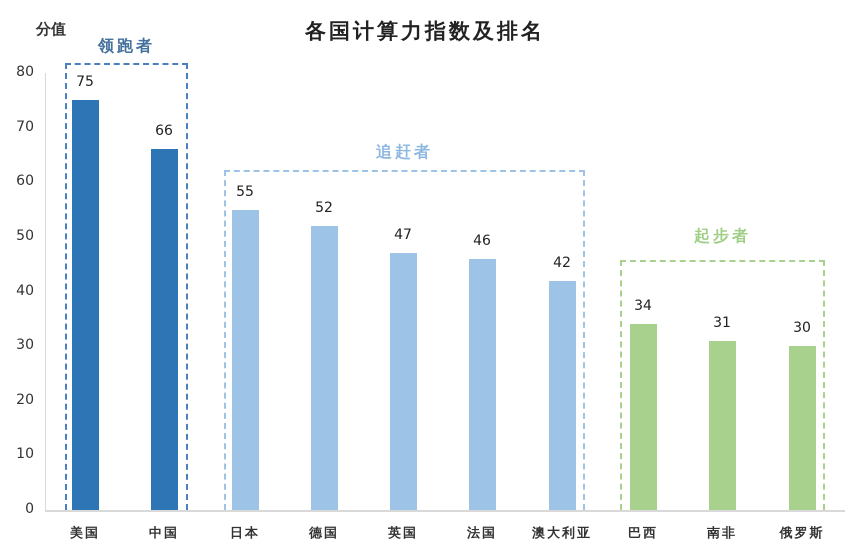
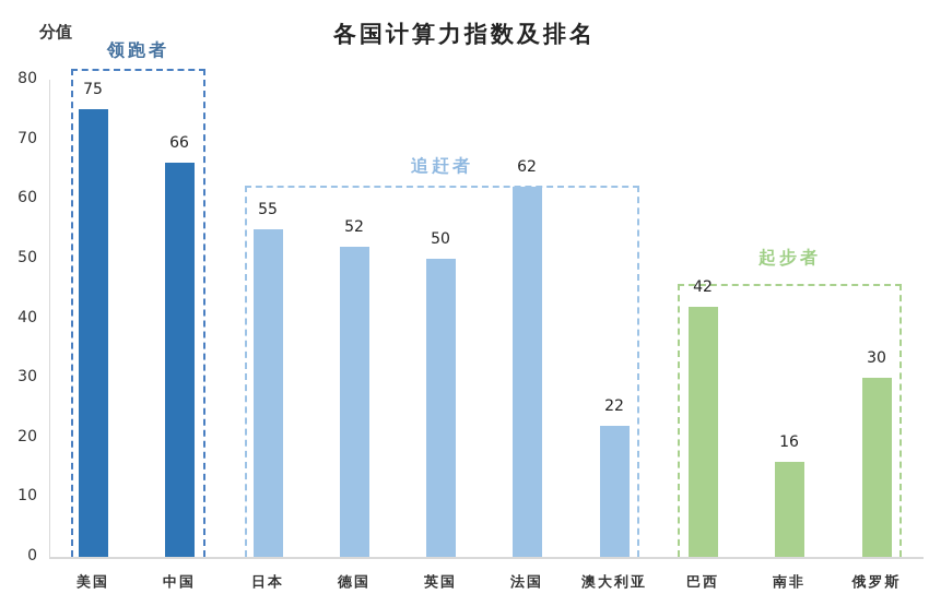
英国: 47 -> 50
法国: 46 -> 62
澳大利亚: 42 -> 22
巴西: 34 -> 42
南非: 31 -> 16
